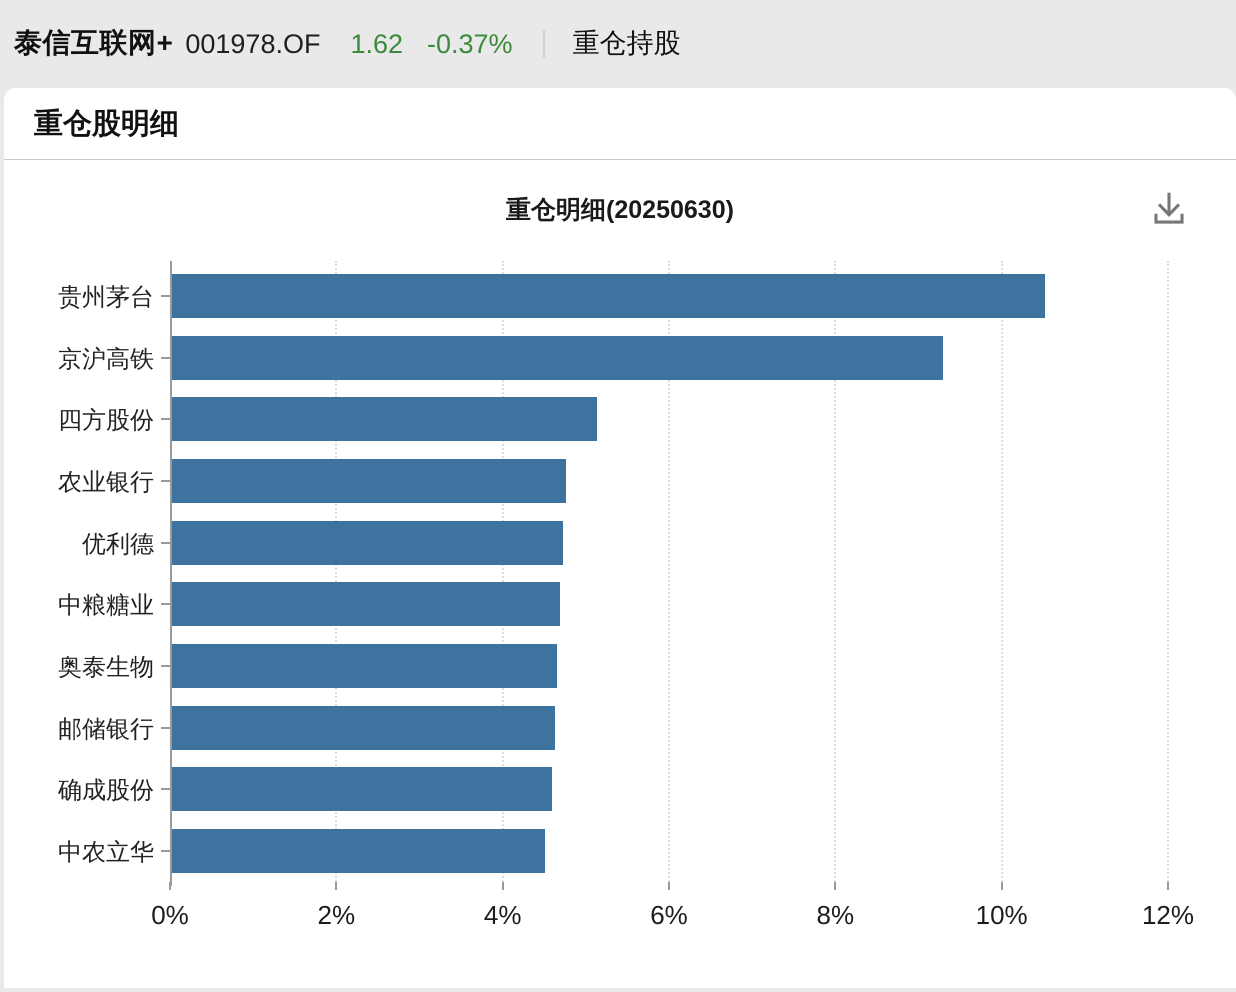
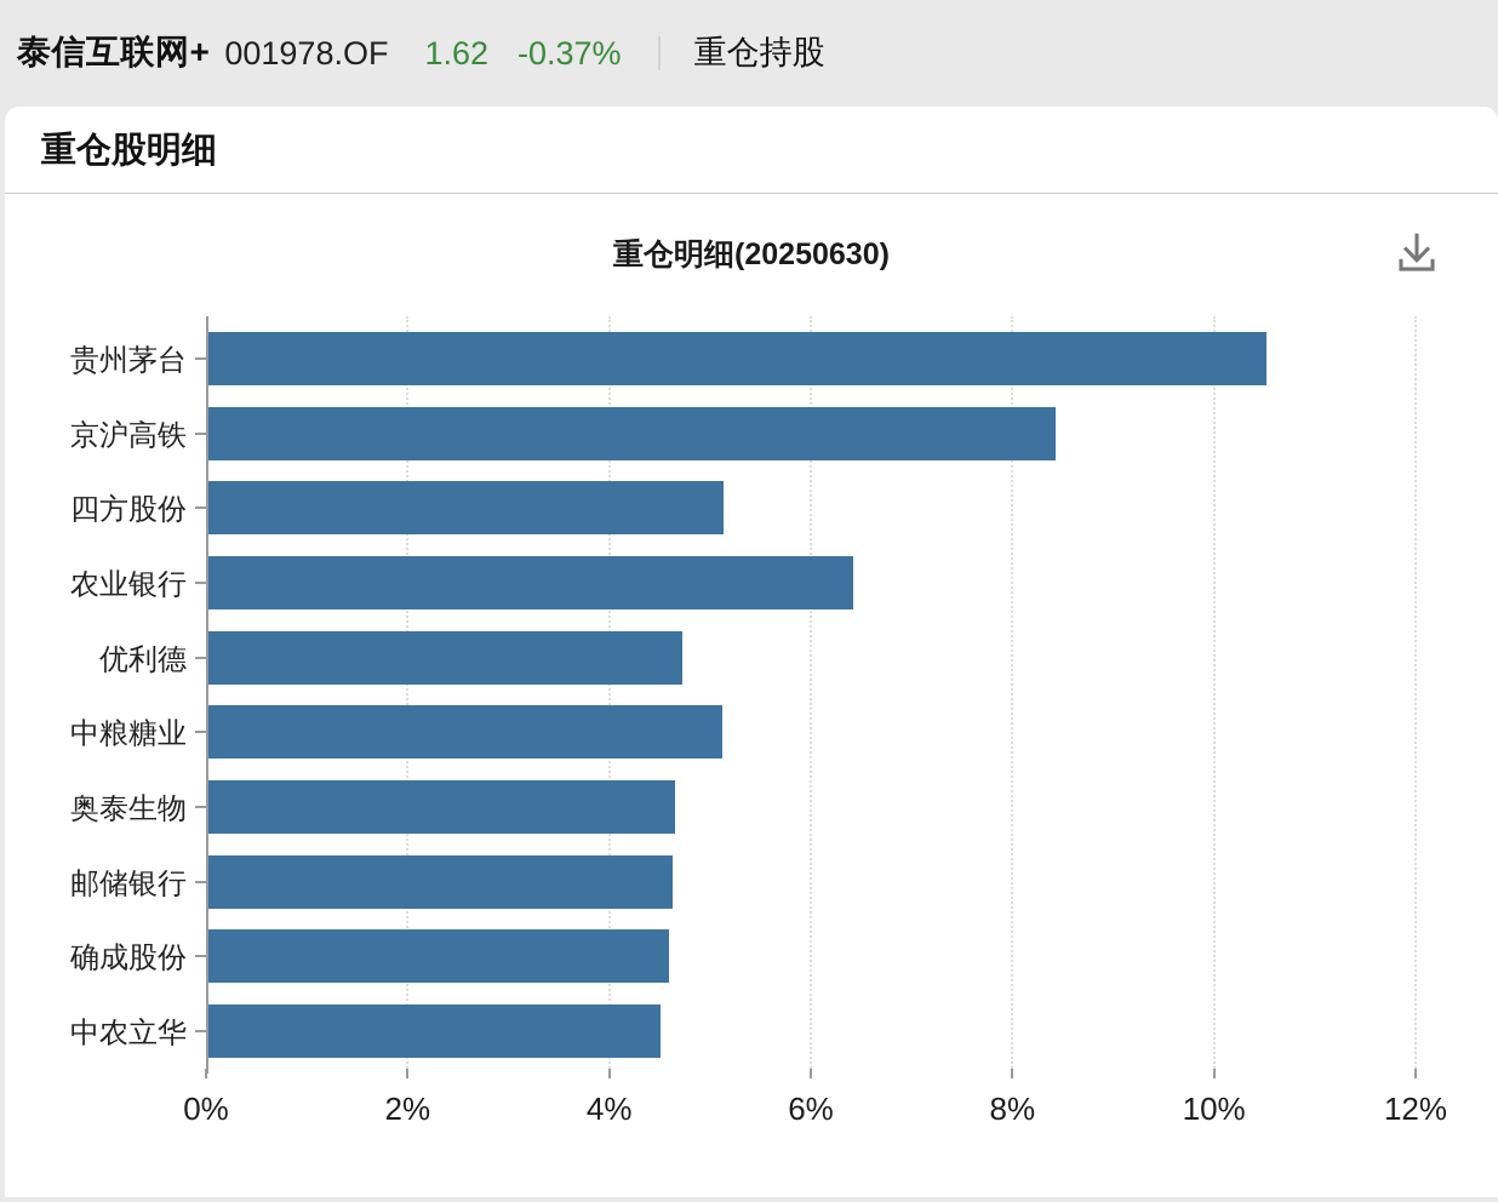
京沪高铁: 9.3% -> 8.4%
农业银行: 4.7% -> 6.4%
中粮糖业: 4.7% -> 5.1%
